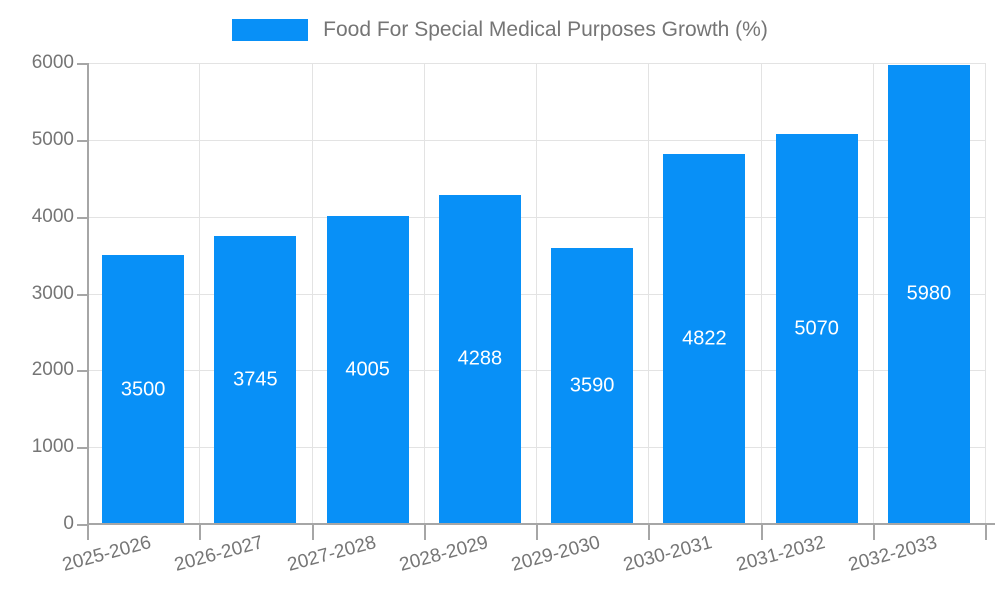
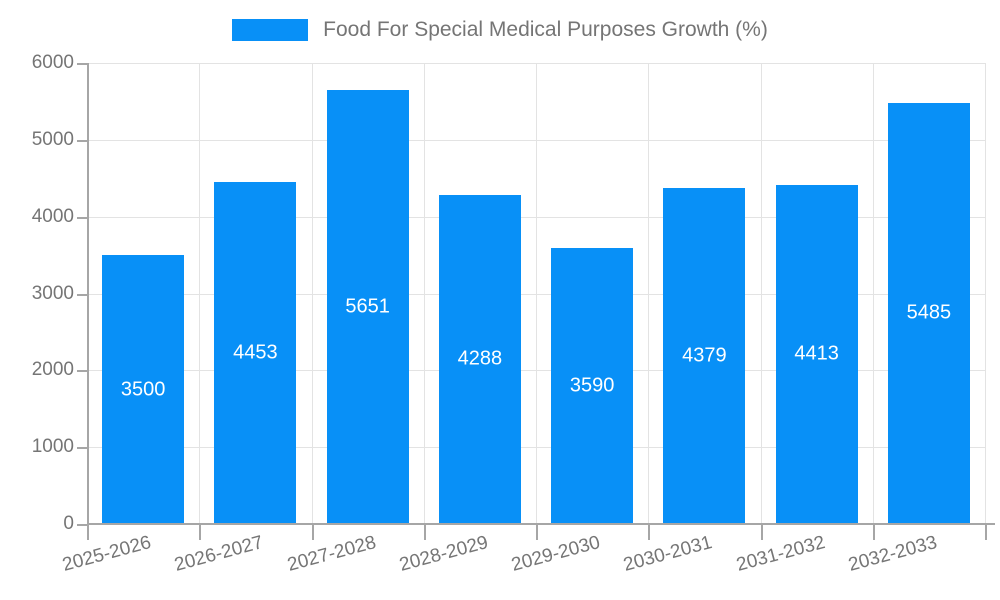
2026-2027: 3745 -> 4453
2027-2028: 4005 -> 5651
2030-2031: 4822 -> 4379
2031-2032: 5070 -> 4413
2032-2033: 5980 -> 5485
